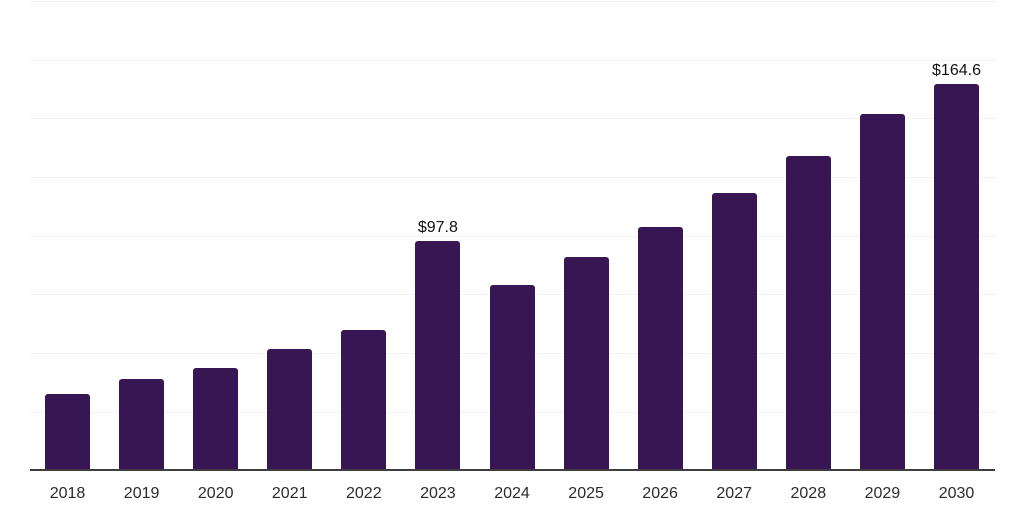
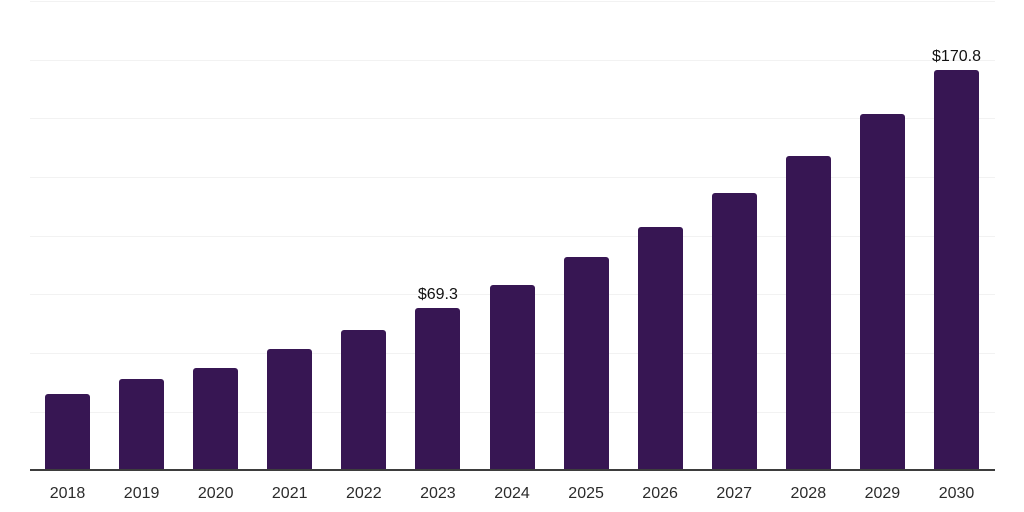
2023: $97.8 -> $69.3
2030: $164.6 -> $170.8
